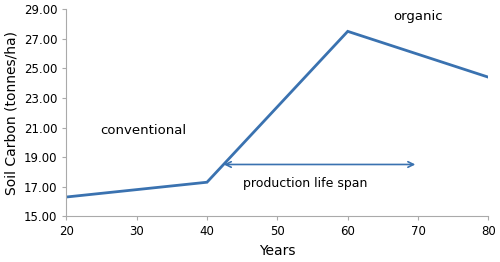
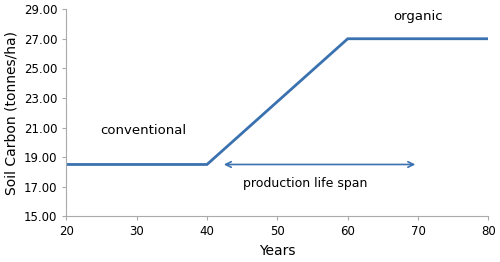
20: 16.3 -> 18.5
40: 17.3 -> 18.5
60: 27.5 -> 27.0
80: 24.4 -> 27.0
